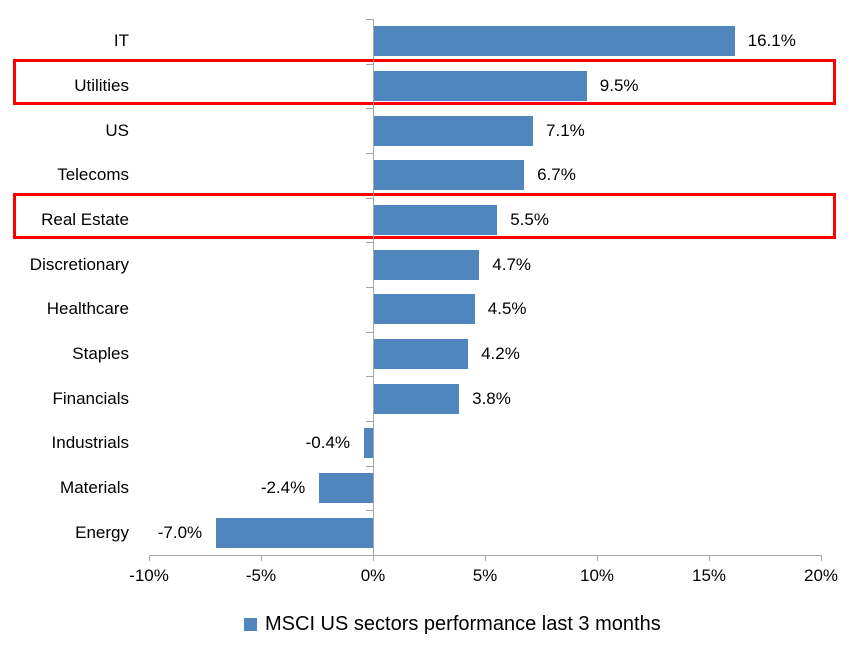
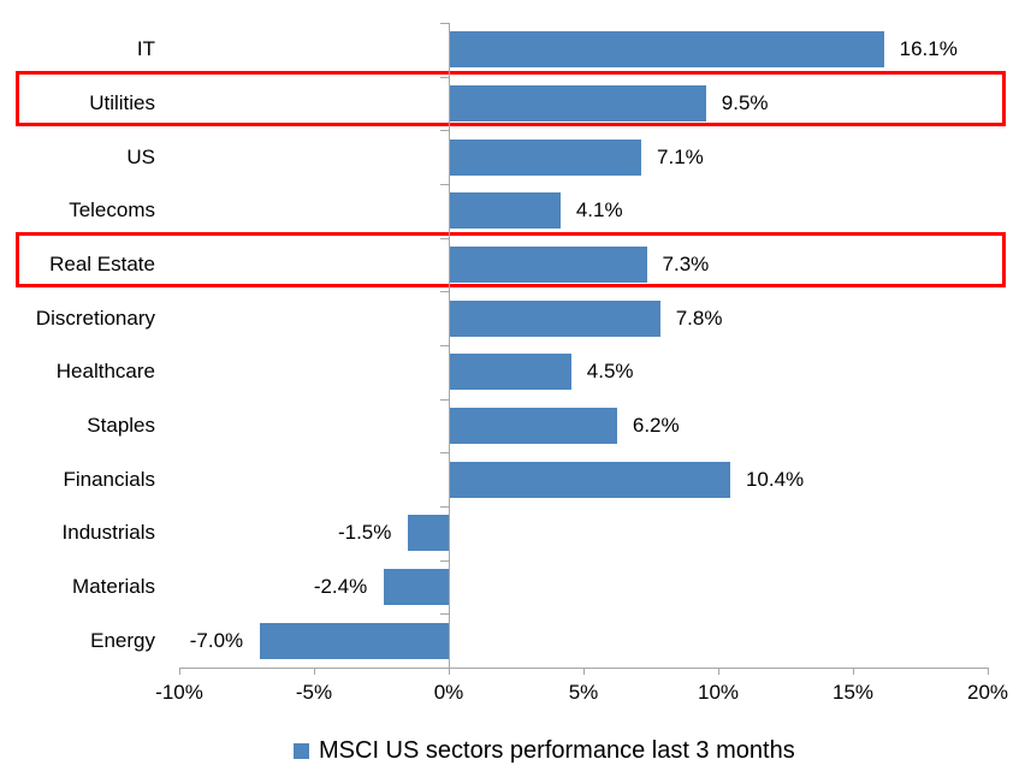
Telecoms: 6.7% -> 4.1%
Real Estate: 5.5% -> 7.3%
Discretionary: 4.7% -> 7.8%
Staples: 4.2% -> 6.2%
Financials: 3.8% -> 10.4%
Industrials: -0.4% -> -1.5%
